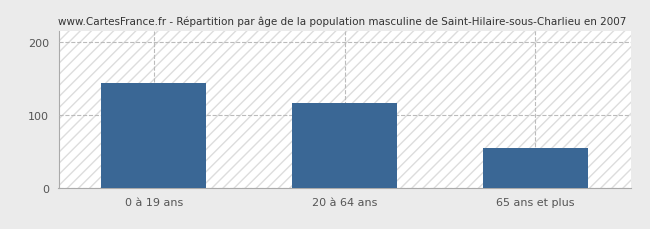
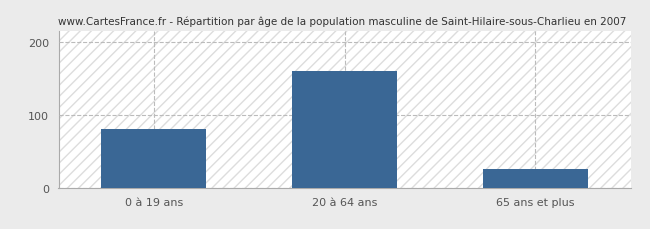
0 à 19 ans: 144 -> 80
20 à 64 ans: 116 -> 160
65 ans et plus: 54 -> 25
